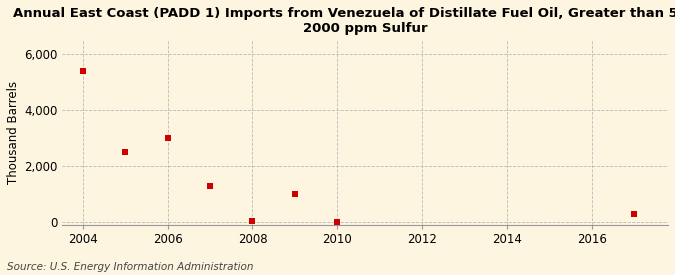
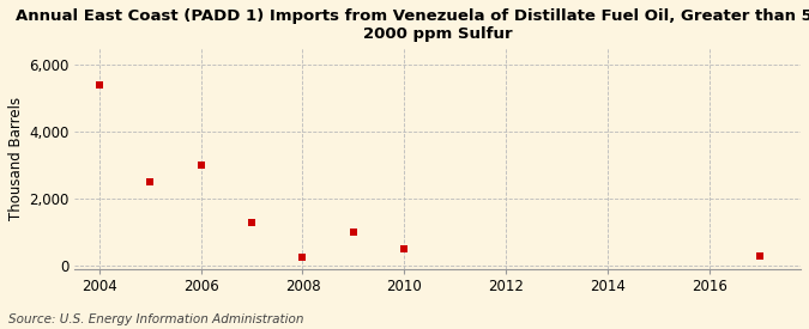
2008: 50 -> 250
2010: 10 -> 500
